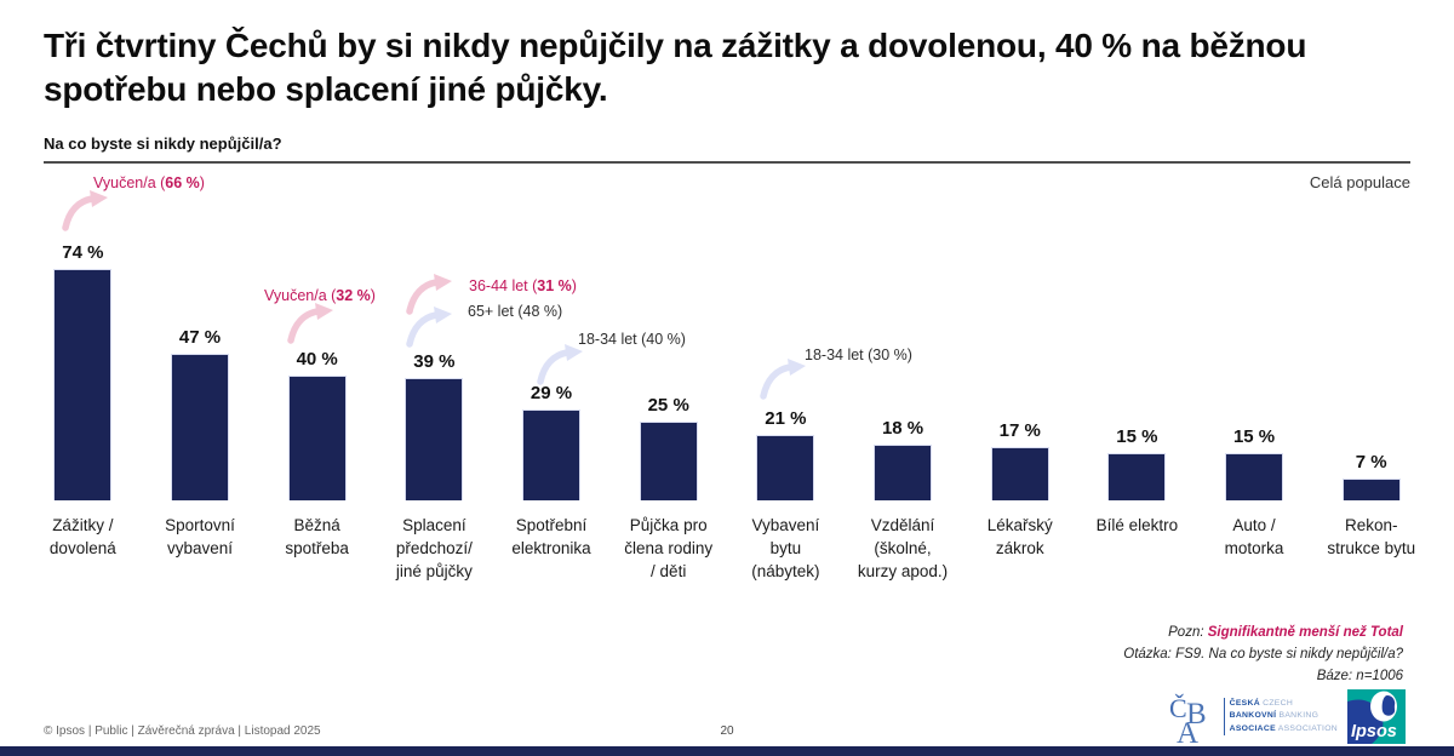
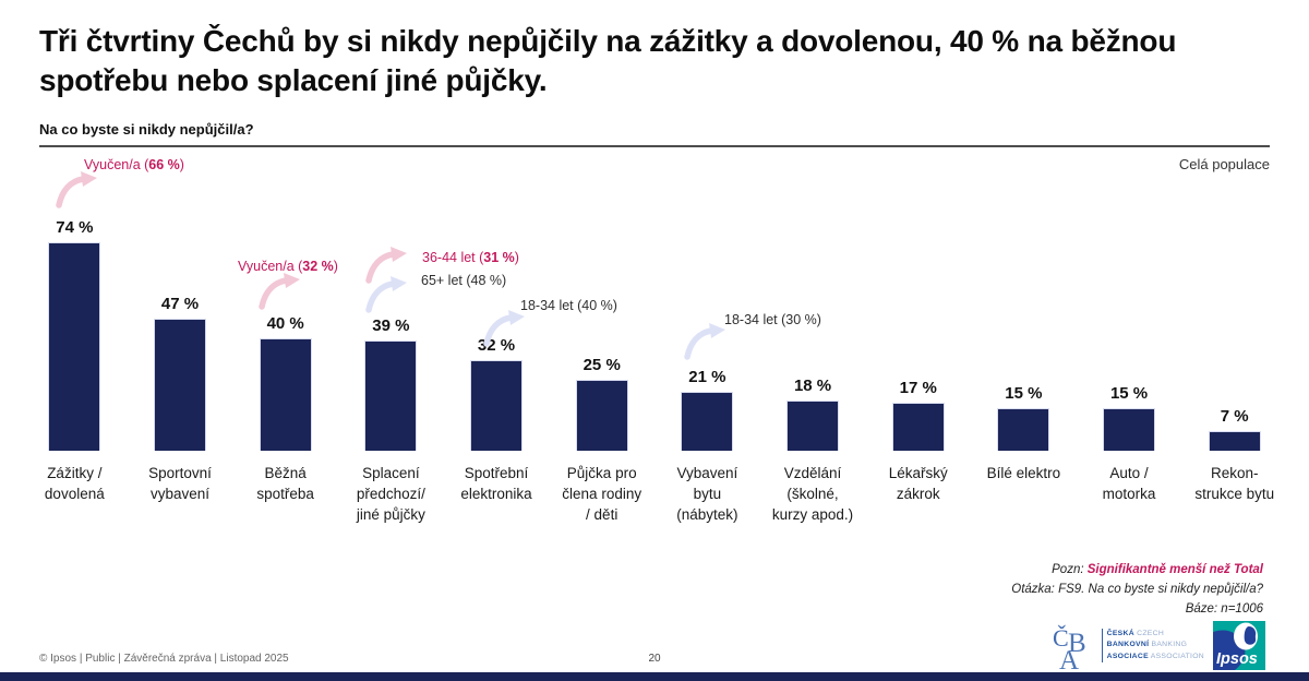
Spotřební elektronika: 29 -> 32
